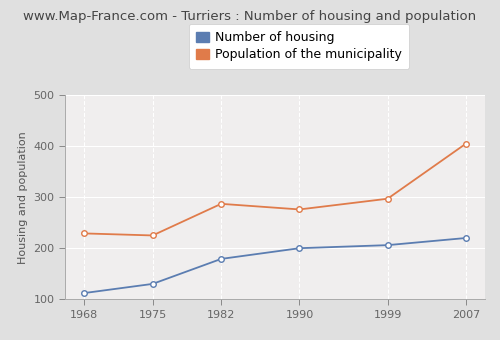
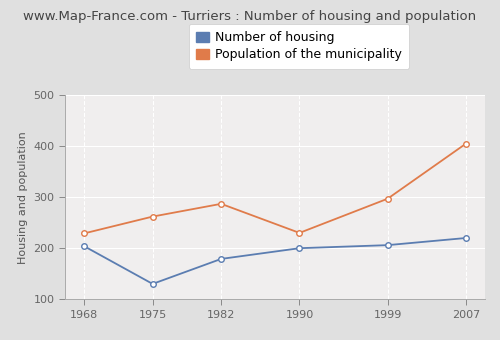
Number of housing/1968: 112 -> 204
Population of the municipality/1975: 225 -> 262
Population of the municipality/1990: 276 -> 230
